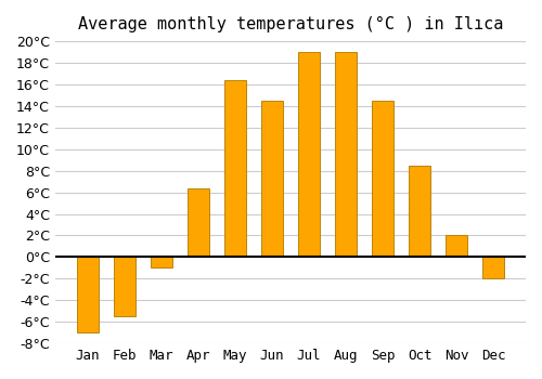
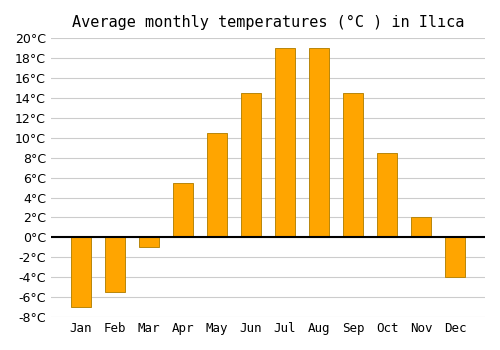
Apr: 6.4°C -> 5.5°C
May: 16.4°C -> 10.5°C
Dec: -2.0°C -> -4.0°C
